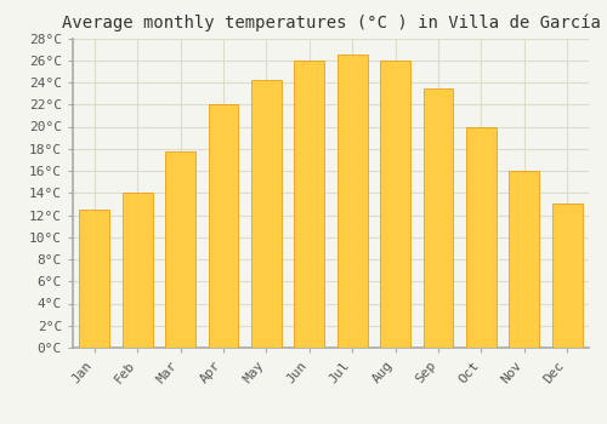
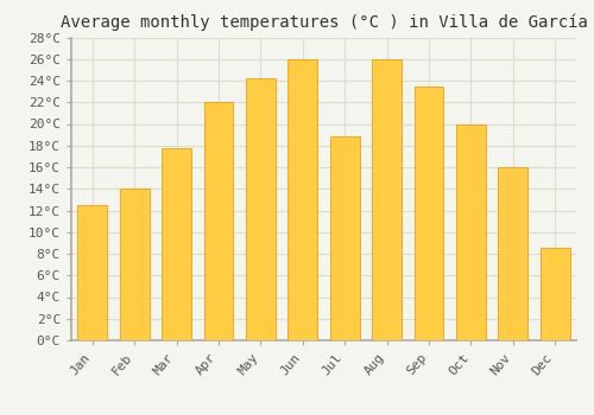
Jul: 26.5°C -> 18.8°C
Dec: 13.0°C -> 8.6°C
